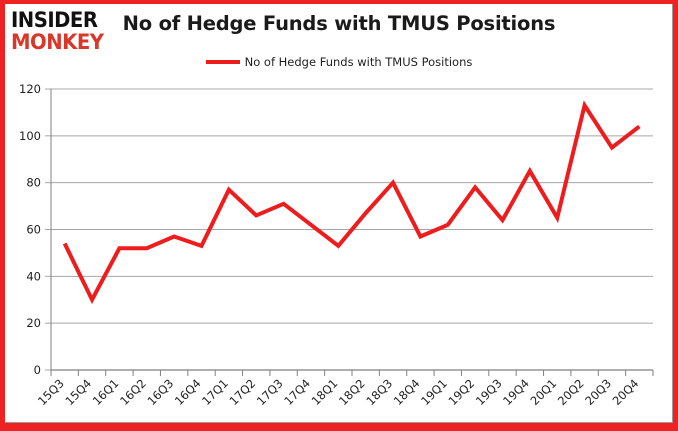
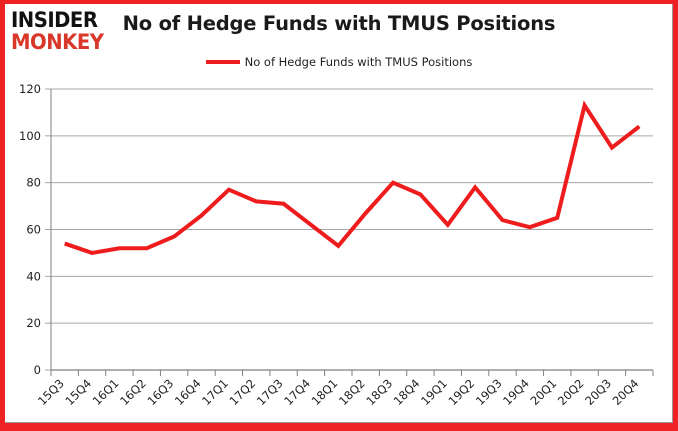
15Q4: 30 -> 50
16Q4: 53 -> 66
17Q2: 66 -> 72
18Q4: 57 -> 75
19Q4: 85 -> 61
